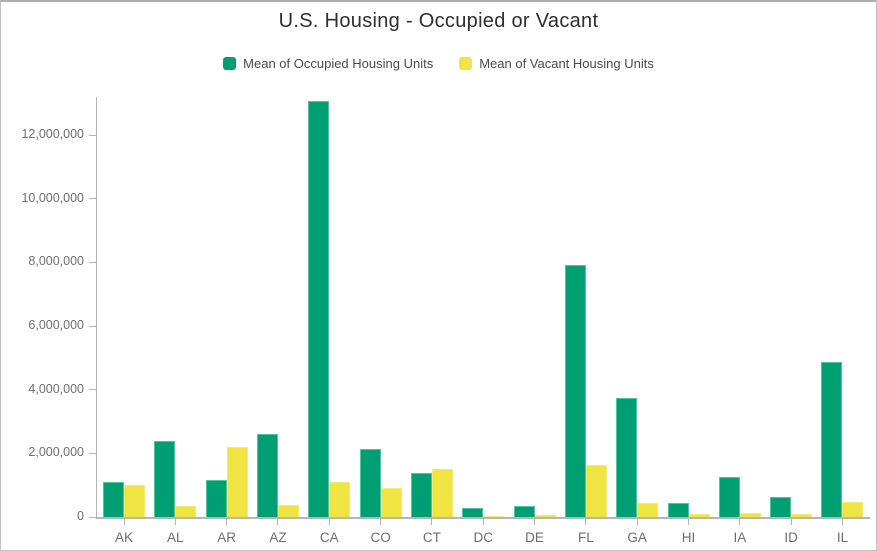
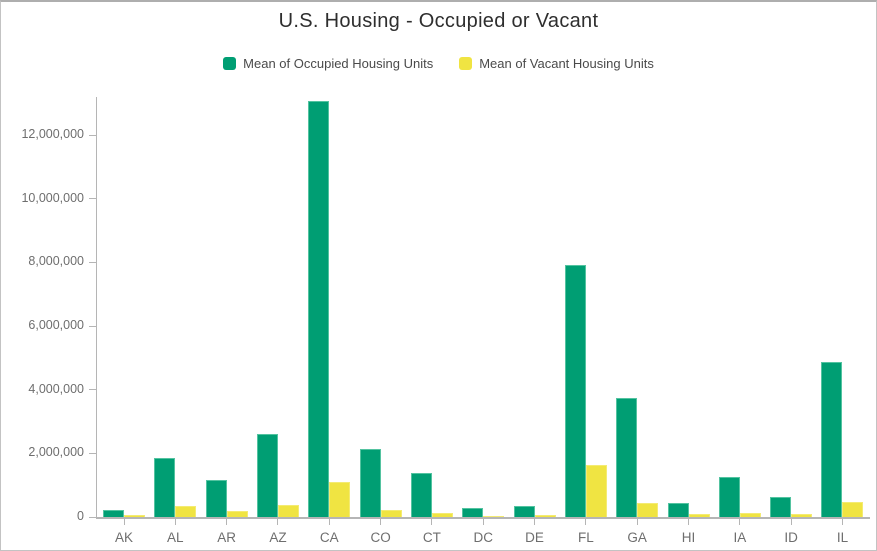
Mean of Occupied Housing Units/AK: 1100000 -> 200000
Mean of Vacant Housing Units/AK: 1000000 -> 100000
Mean of Occupied Housing Units/AL: 2400000 -> 1800000
Mean of Vacant Housing Units/AR: 2200000 -> 200000
Mean of Vacant Housing Units/CO: 900000 -> 200000
Mean of Vacant Housing Units/CT: 1500000 -> 100000
